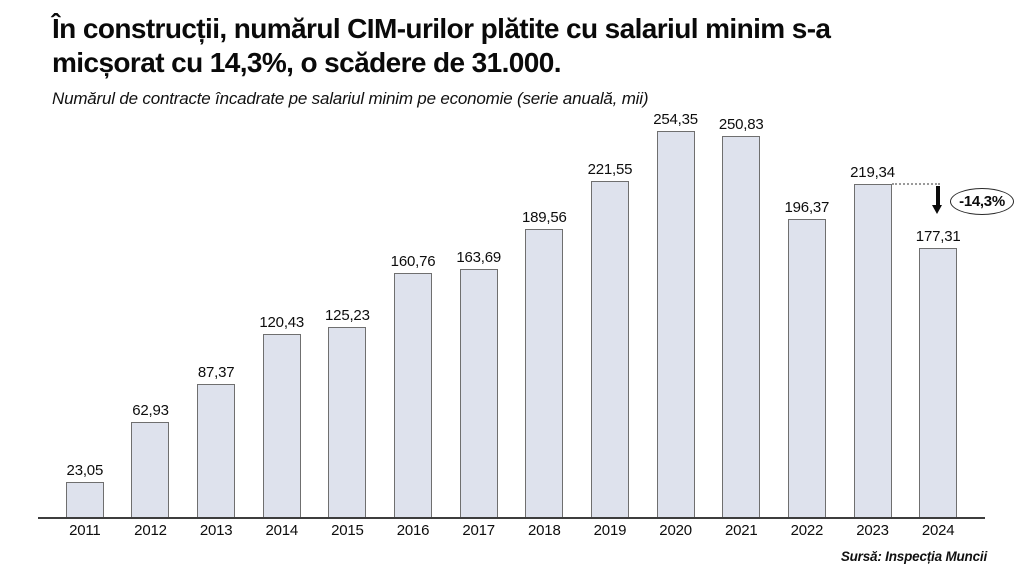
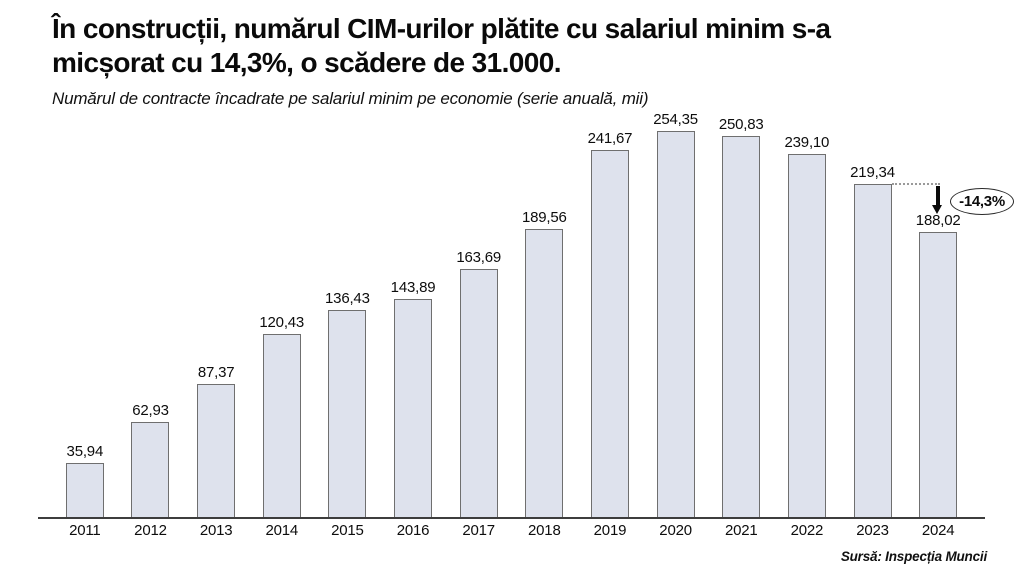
2011: 23,05 -> 35,94
2015: 125,23 -> 136,43
2016: 160,76 -> 143,89
2019: 221,55 -> 241,67
2022: 196,37 -> 239,10
2024: 177,31 -> 188,02
